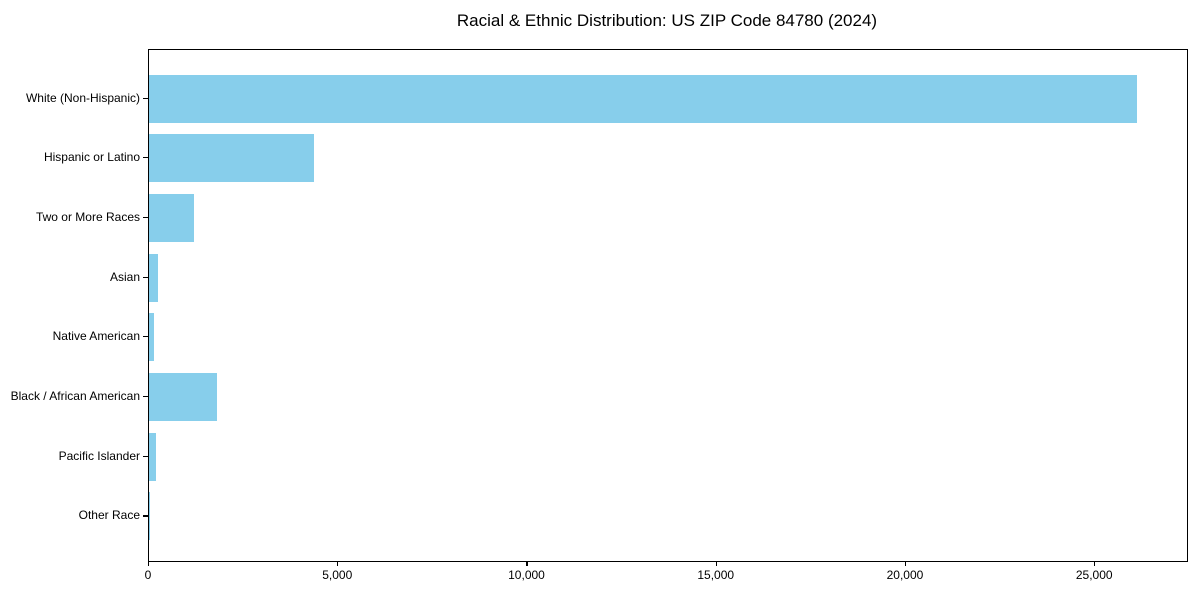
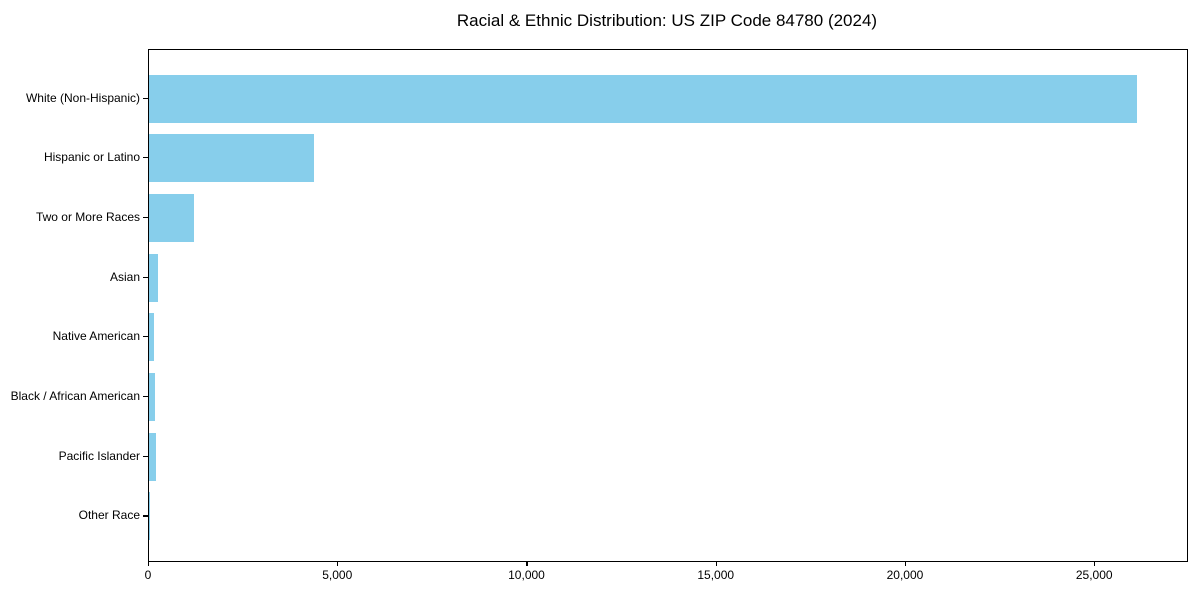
Black / African American: 1800 -> 200
